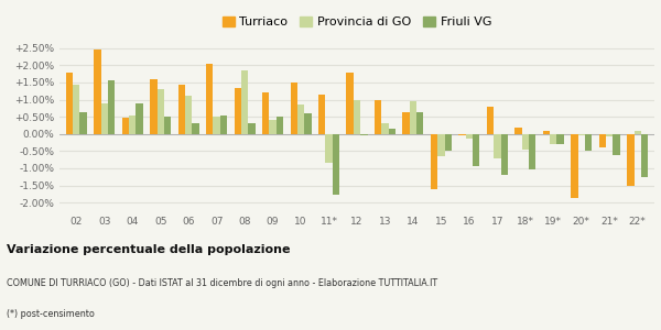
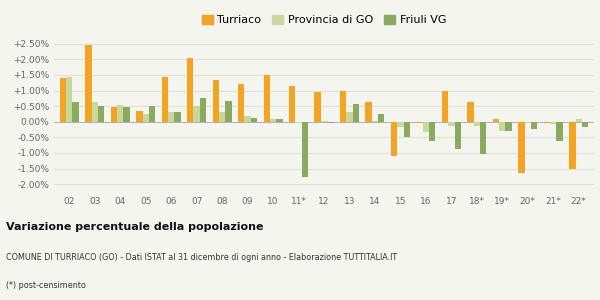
Turriaco/02: 1.80% -> 1.40%
Provincia di GO/03: 0.90% -> 0.65%
Friuli VG/03: 1.55% -> 0.50%
Friuli VG/04: 0.90% -> 0.48%
Turriaco/05: 1.60% -> 0.35%
Provincia di GO/05: 1.30% -> 0.25%
Provincia di GO/06: 1.10% -> 0.30%
Friuli VG/07: 0.55% -> 0.75%
Provincia di GO/08: 1.85% -> 0.32%
Friuli VG/08: 0.30% -> 0.68%
Provincia di GO/09: 0.40% -> 0.20%
Friuli VG/09: 0.50% -> 0.13%
Provincia di GO/10: 0.85% -> 0.08%
Friuli VG/10: 0.60% -> 0.10%
Provincia di GO/11*: -0.85% -> -0.05%
Turriaco/12: 1.80% -> 0.95%
Provincia di GO/12: 1.00% -> 0.02%
Friuli VG/13: 0.15% -> 0.58%
Provincia di GO/14: 0.95% -> 0.02%
Friuli VG/14: 0.65% -> 0.25%
Turriaco/15: -1.60% -> -1.10%
Provincia di GO/15: -0.65% -> -0.18%
Provincia di GO/16: -0.15% -> -0.32%
Friuli VG/16: -0.95% -> -0.62%
Turriaco/17: 0.80% -> 1.00%
Provincia di GO/17: -0.70% -> -0.12%
Friuli VG/17: -1.20% -> -0.88%
Turriaco/18*: 0.20% -> 0.65%
Provincia di GO/18*: -0.45% -> -0.12%
Turriaco/20*: -1.85% -> -1.65%
Friuli VG/20*: -0.50% -> -0.22%
Turriaco/21*: -0.40% -> -0.05%
Friuli VG/22*: -1.25% -> -0.18%
